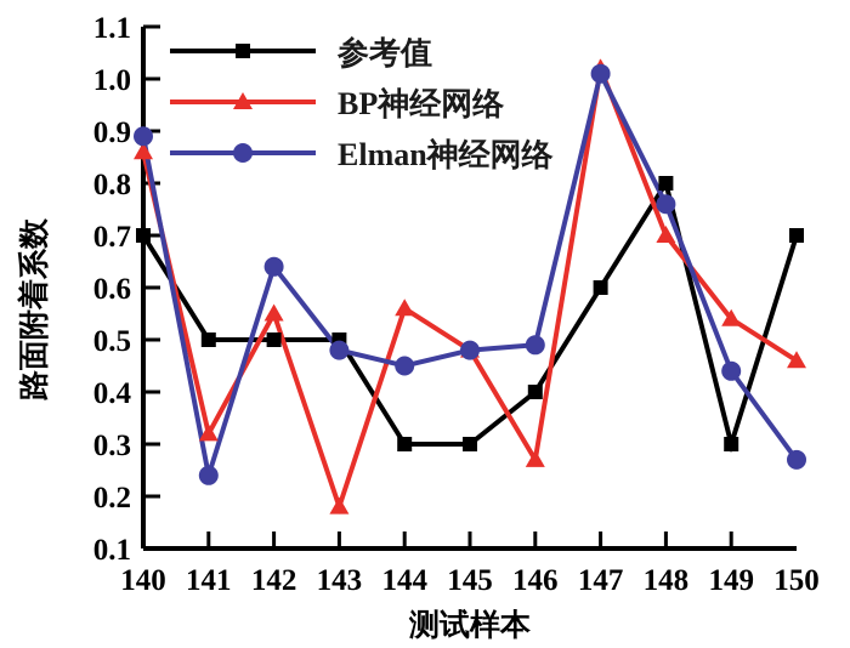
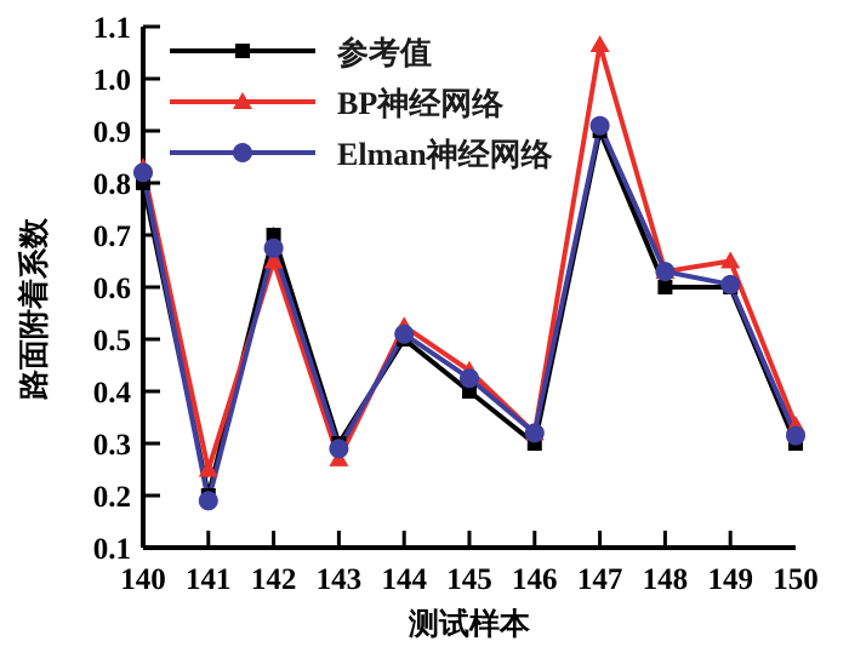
参考值/140: 0.7 -> 0.8
BP神经网络/140: 0.86 -> 0.83
Elman神经网络/140: 0.89 -> 0.82
参考值/141: 0.5 -> 0.2
BP神经网络/141: 0.32 -> 0.25
Elman神经网络/141: 0.24 -> 0.19
参考值/142: 0.5 -> 0.7
BP神经网络/142: 0.55 -> 0.65
Elman神经网络/142: 0.64 -> 0.68
参考值/143: 0.5 -> 0.3
BP神经网络/143: 0.18 -> 0.27
Elman神经网络/143: 0.48 -> 0.29
参考值/144: 0.3 -> 0.5
BP神经网络/144: 0.56 -> 0.53
Elman神经网络/144: 0.45 -> 0.51
参考值/145: 0.3 -> 0.4
BP神经网络/145: 0.48 -> 0.44
Elman神经网络/145: 0.48 -> 0.42
参考值/146: 0.4 -> 0.3
BP神经网络/146: 0.27 -> 0.32
Elman神经网络/146: 0.49 -> 0.32
参考值/147: 0.6 -> 0.9
BP神经网络/147: 1.02 -> 1.06
Elman神经网络/147: 1.01 -> 0.91
参考值/148: 0.8 -> 0.6
BP神经网络/148: 0.70 -> 0.63
Elman神经网络/148: 0.76 -> 0.63
参考值/149: 0.3 -> 0.6
BP神经网络/149: 0.54 -> 0.65
Elman神经网络/149: 0.44 -> 0.60
参考值/150: 0.7 -> 0.3
BP神经网络/150: 0.46 -> 0.34
Elman神经网络/150: 0.27 -> 0.32
